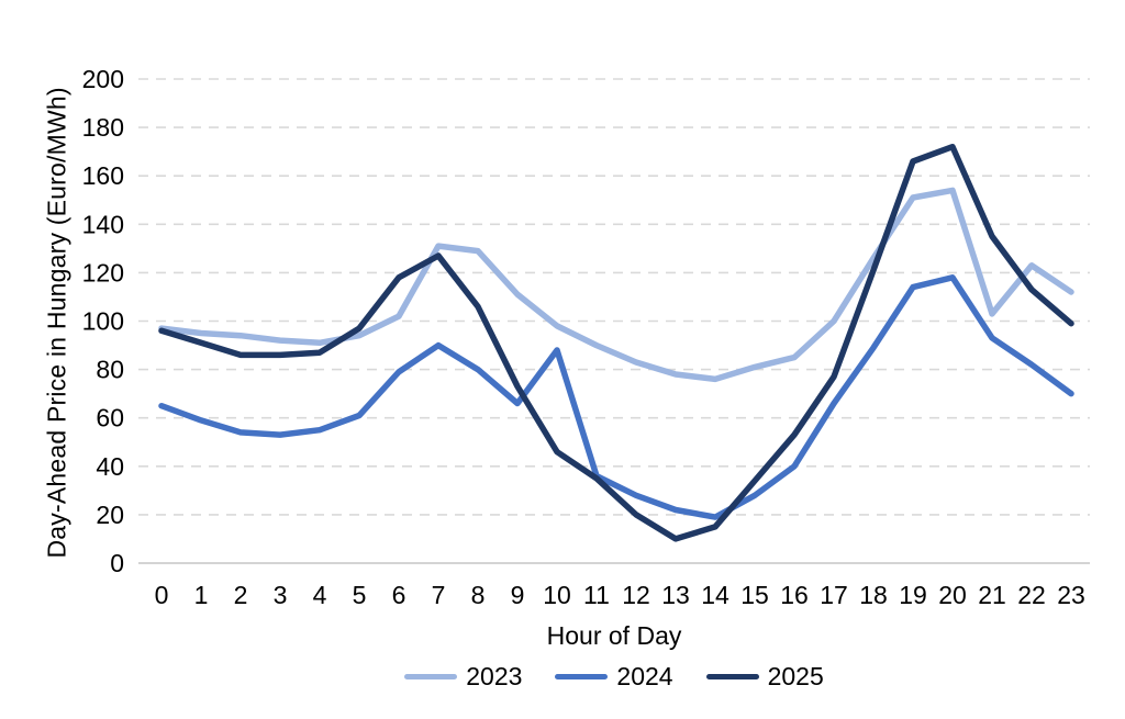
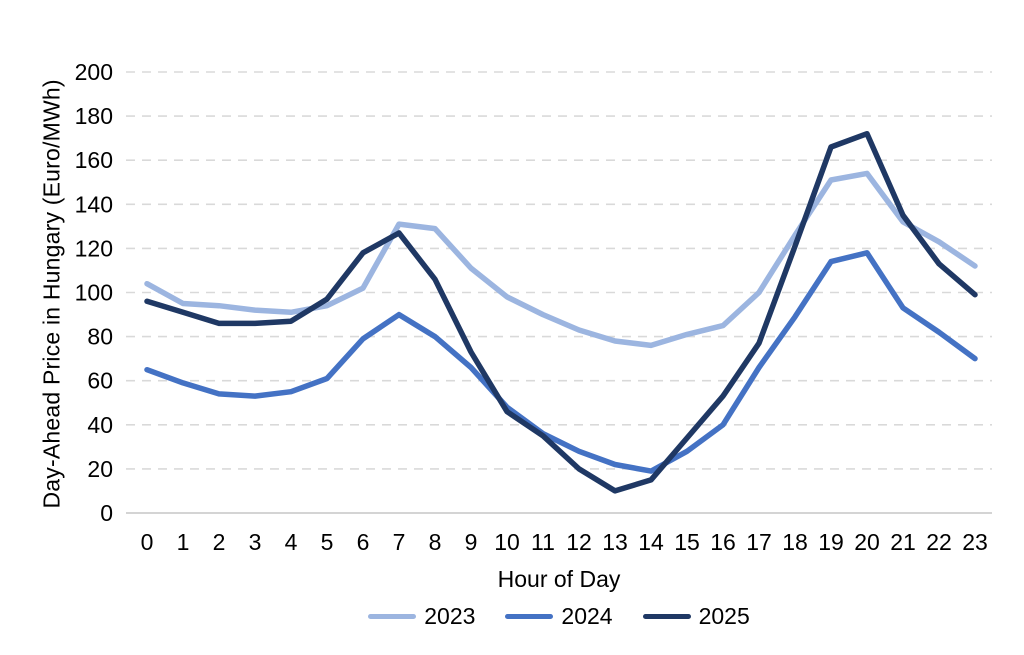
2023/0: 97 -> 104
2024/10: 88 -> 48
2023/21: 103 -> 132
